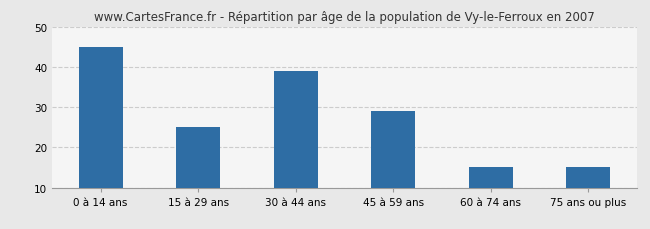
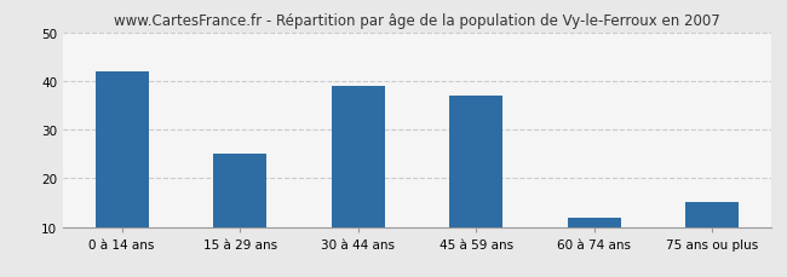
0 à 14 ans: 45 -> 42
45 à 59 ans: 29 -> 37
60 à 74 ans: 15 -> 12
